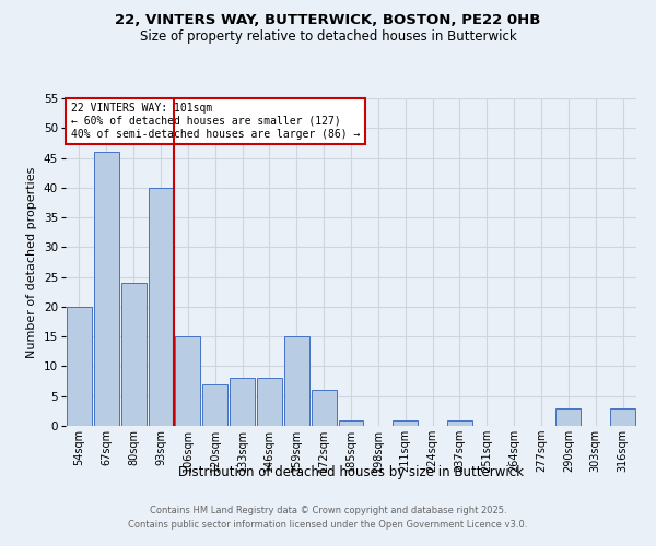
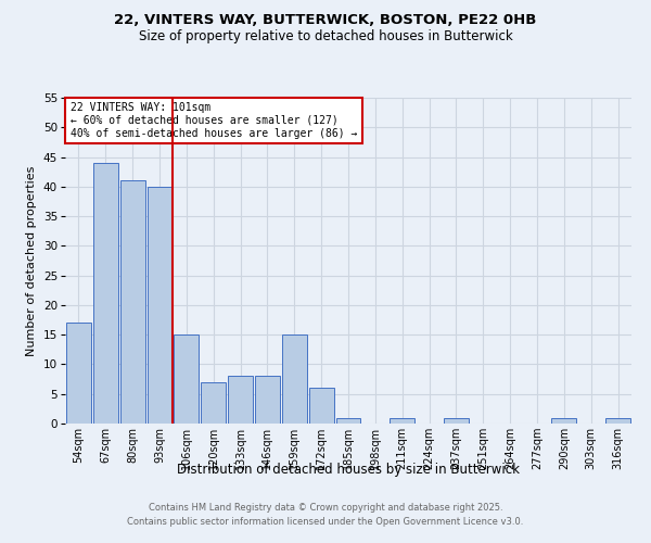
54sqm: 20 -> 17
67sqm: 46 -> 44
80sqm: 24 -> 41
290sqm: 3 -> 1
316sqm: 3 -> 1
